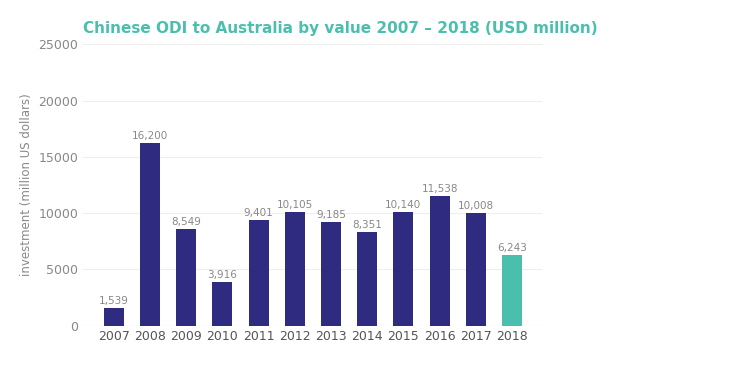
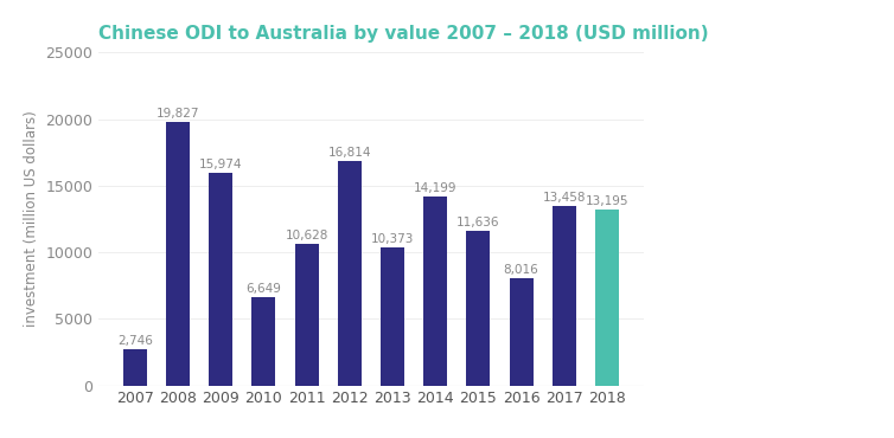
2007: 1,539 -> 2,746
2008: 16,200 -> 19,827
2009: 8,549 -> 15,974
2010: 3,916 -> 6,649
2011: 9,401 -> 10,628
2012: 10,105 -> 16,814
2013: 9,185 -> 10,373
2014: 8,351 -> 14,199
2015: 10,140 -> 11,636
2016: 11,538 -> 8,016
2017: 10,008 -> 13,458
2018: 6,243 -> 13,195
